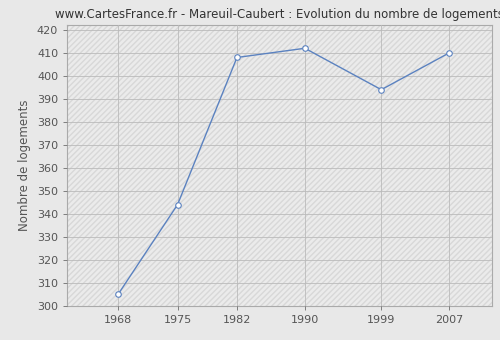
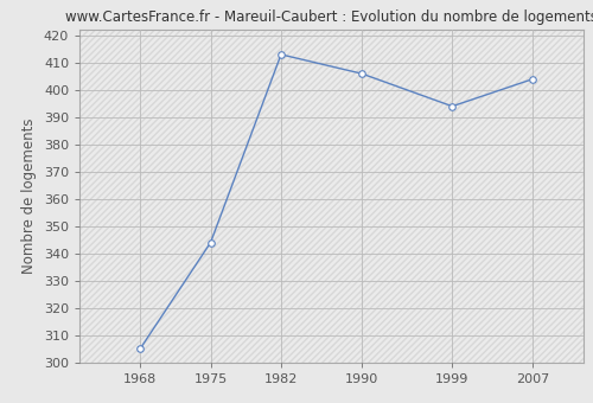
1982: 408 -> 413
1990: 412 -> 406
2007: 410 -> 404
